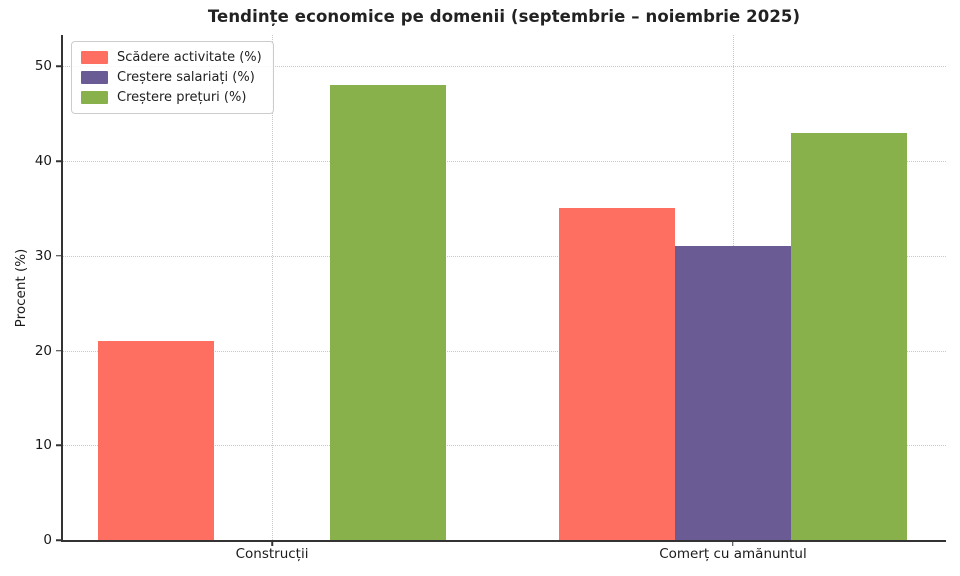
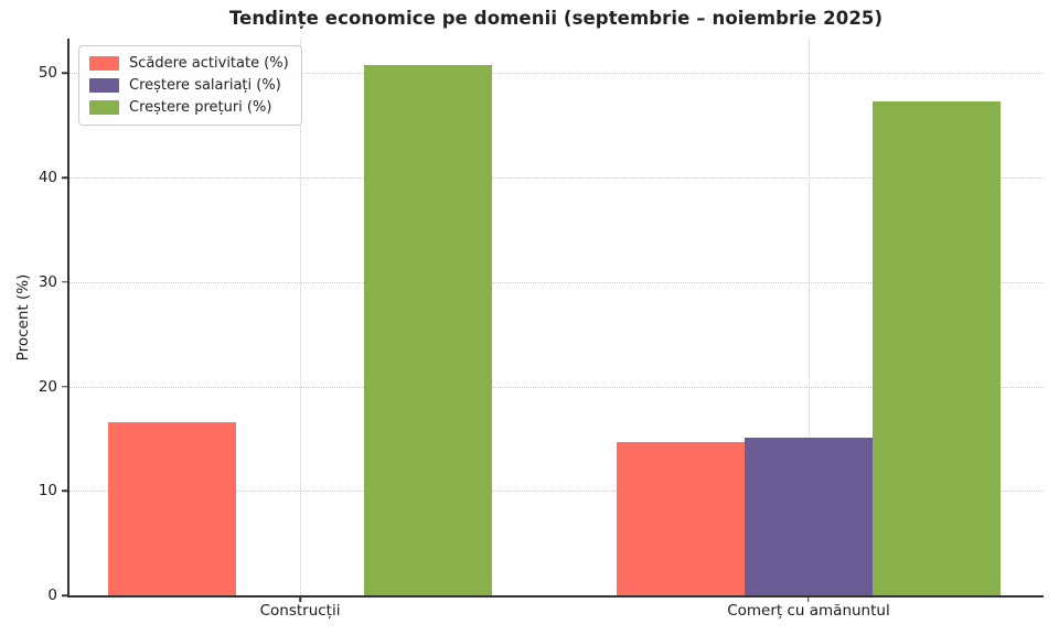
Scădere activitate (%)/Construcții: 21 -> 17
Creștere prețuri (%)/Construcții: 48 -> 51
Scădere activitate (%)/Comerț cu amănuntul: 35 -> 15
Creștere salariați (%)/Comerț cu amănuntul: 31 -> 15
Creștere prețuri (%)/Comerț cu amănuntul: 43 -> 47
